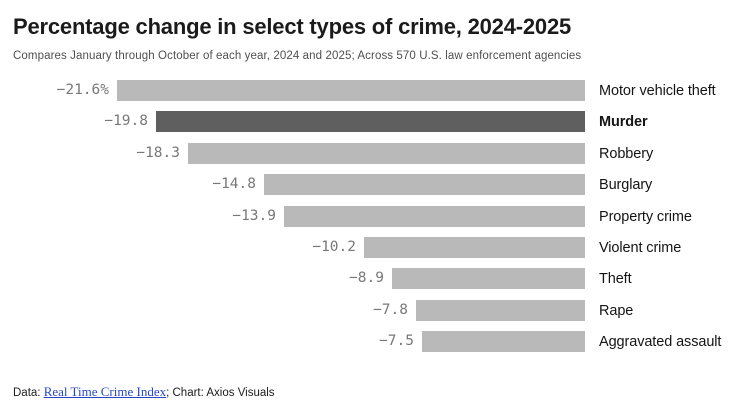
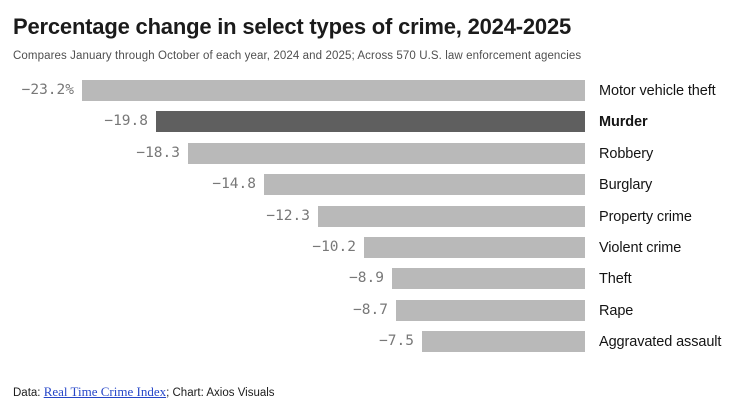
Motor vehicle theft: −21.6% -> −23.2%
Property crime: −13.9 -> −12.3
Rape: −7.8 -> −8.7
